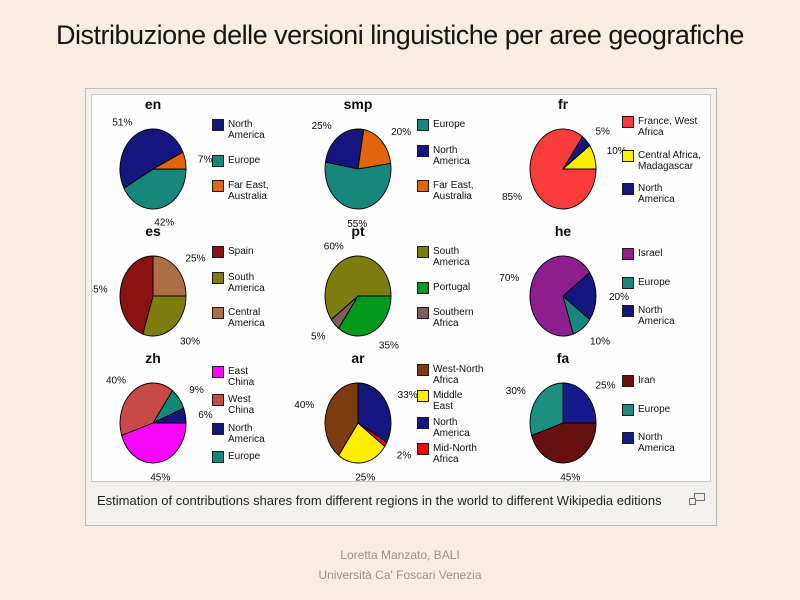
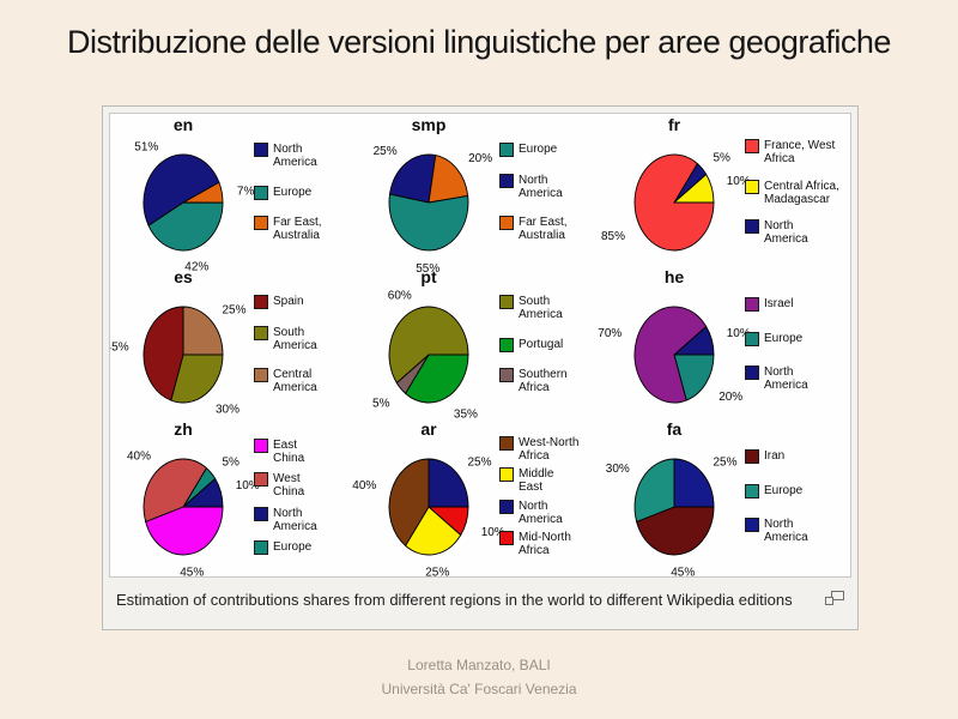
he/Europe: 10% -> 20%
he/North America: 20% -> 10%
zh/North America: 6% -> 10%
zh/Europe: 9% -> 5%
ar/North America: 33% -> 25%
ar/Mid-North Africa: 2% -> 10%
